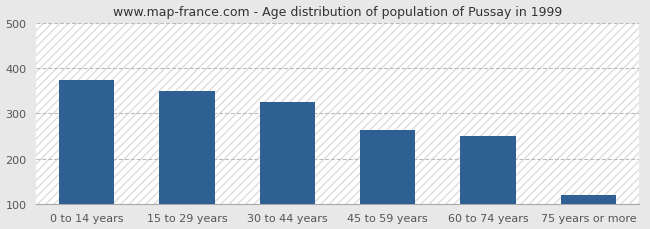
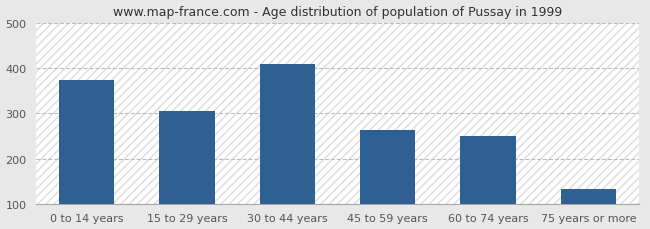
15 to 29 years: 350 -> 305
30 to 44 years: 325 -> 410
75 years or more: 120 -> 132
